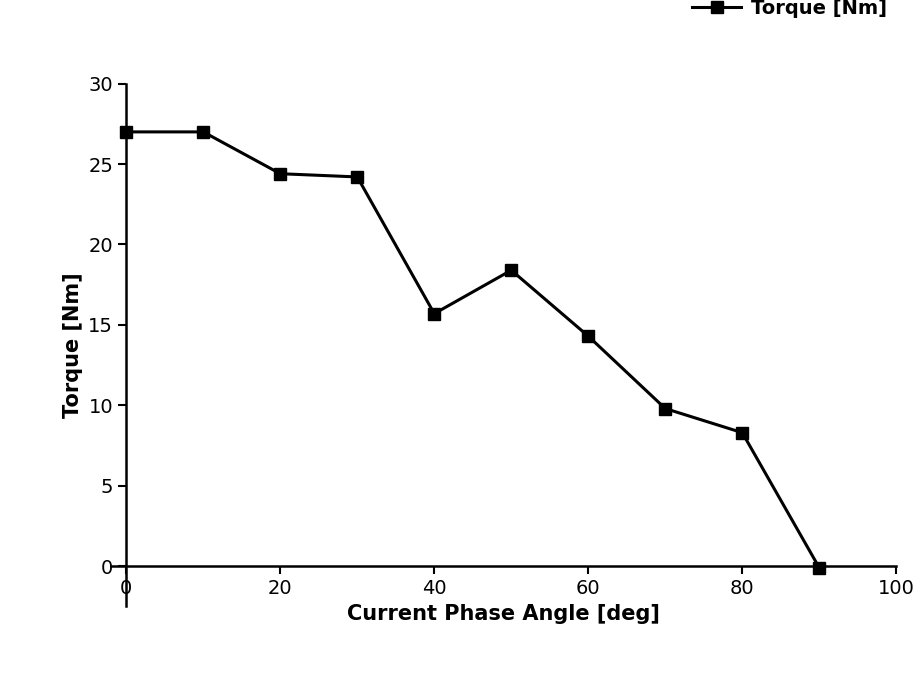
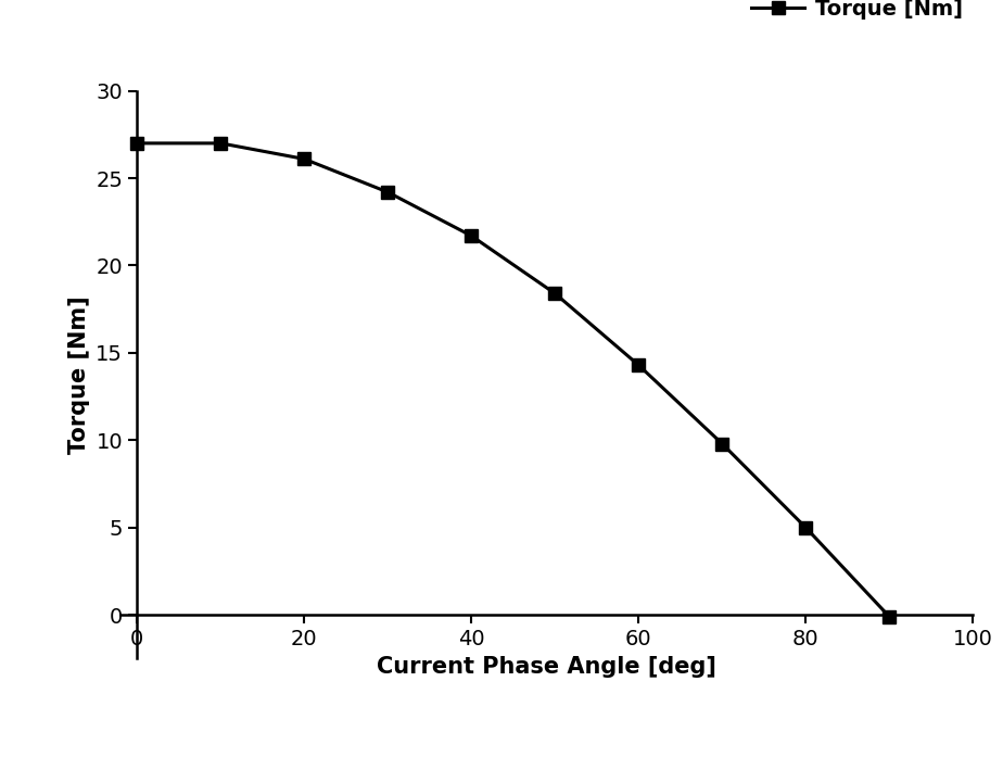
20: 24.4 -> 26.1
40: 15.7 -> 21.7
80: 8.3 -> 5.0
